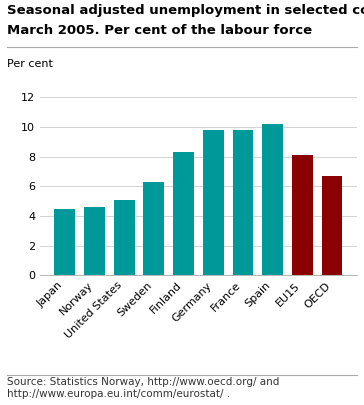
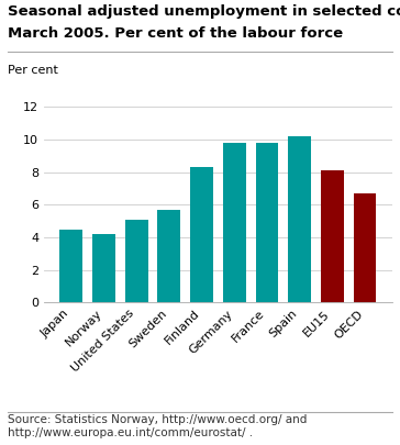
Norway: 4.6 -> 4.2
Sweden: 6.3 -> 5.7
